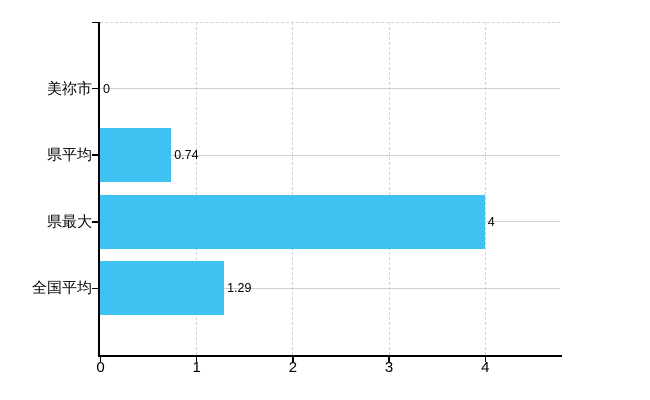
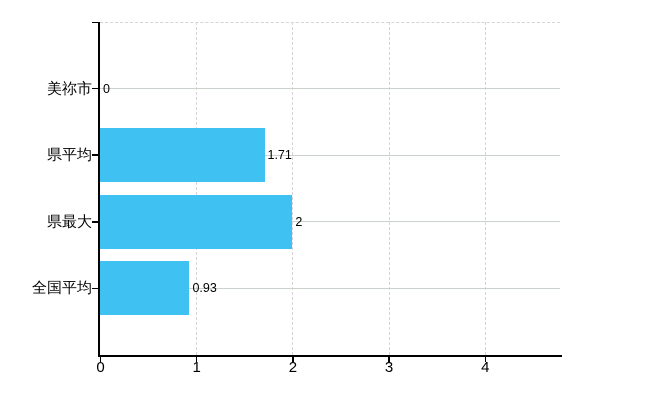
県平均: 0.74 -> 1.71
県最大: 4 -> 2
全国平均: 1.29 -> 0.93
